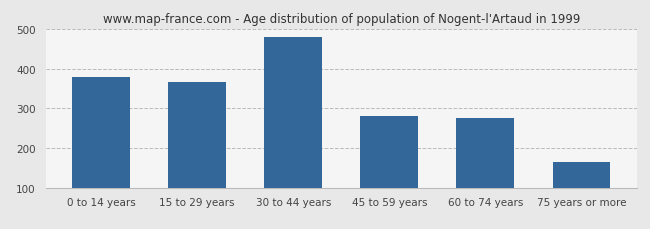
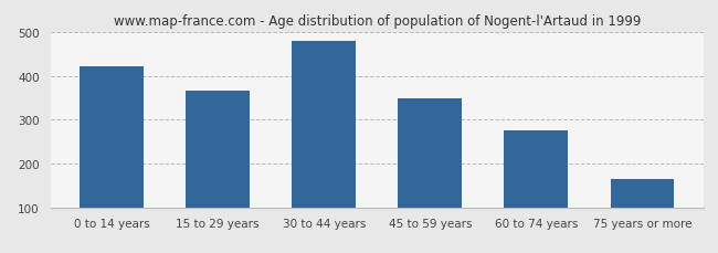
0 to 14 years: 380 -> 422
45 to 59 years: 280 -> 348
